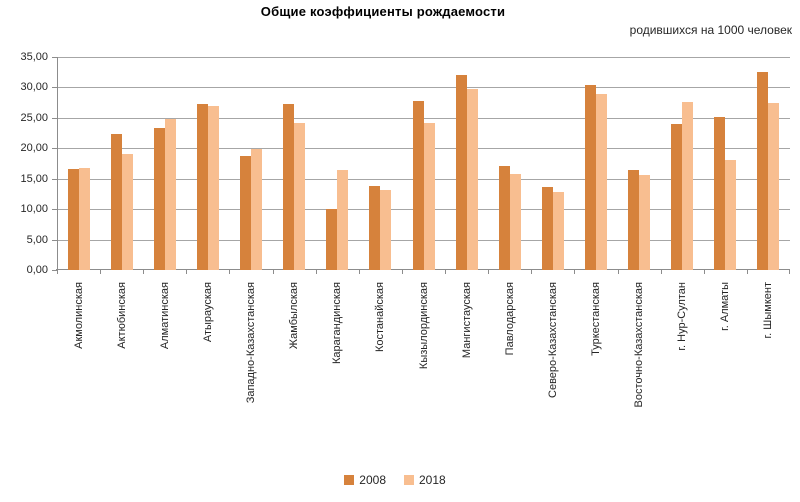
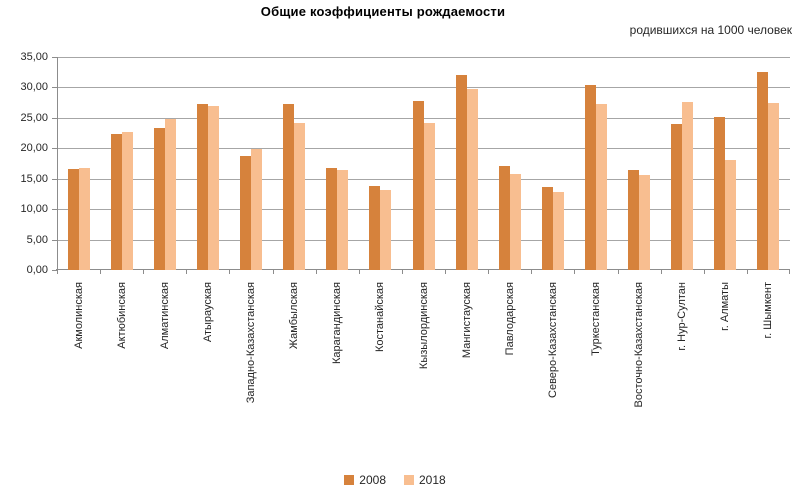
2018/Актюбинская: 19 -> 23
2008/Карагандинская: 10 -> 17
2018/Туркестанская: 29 -> 27
